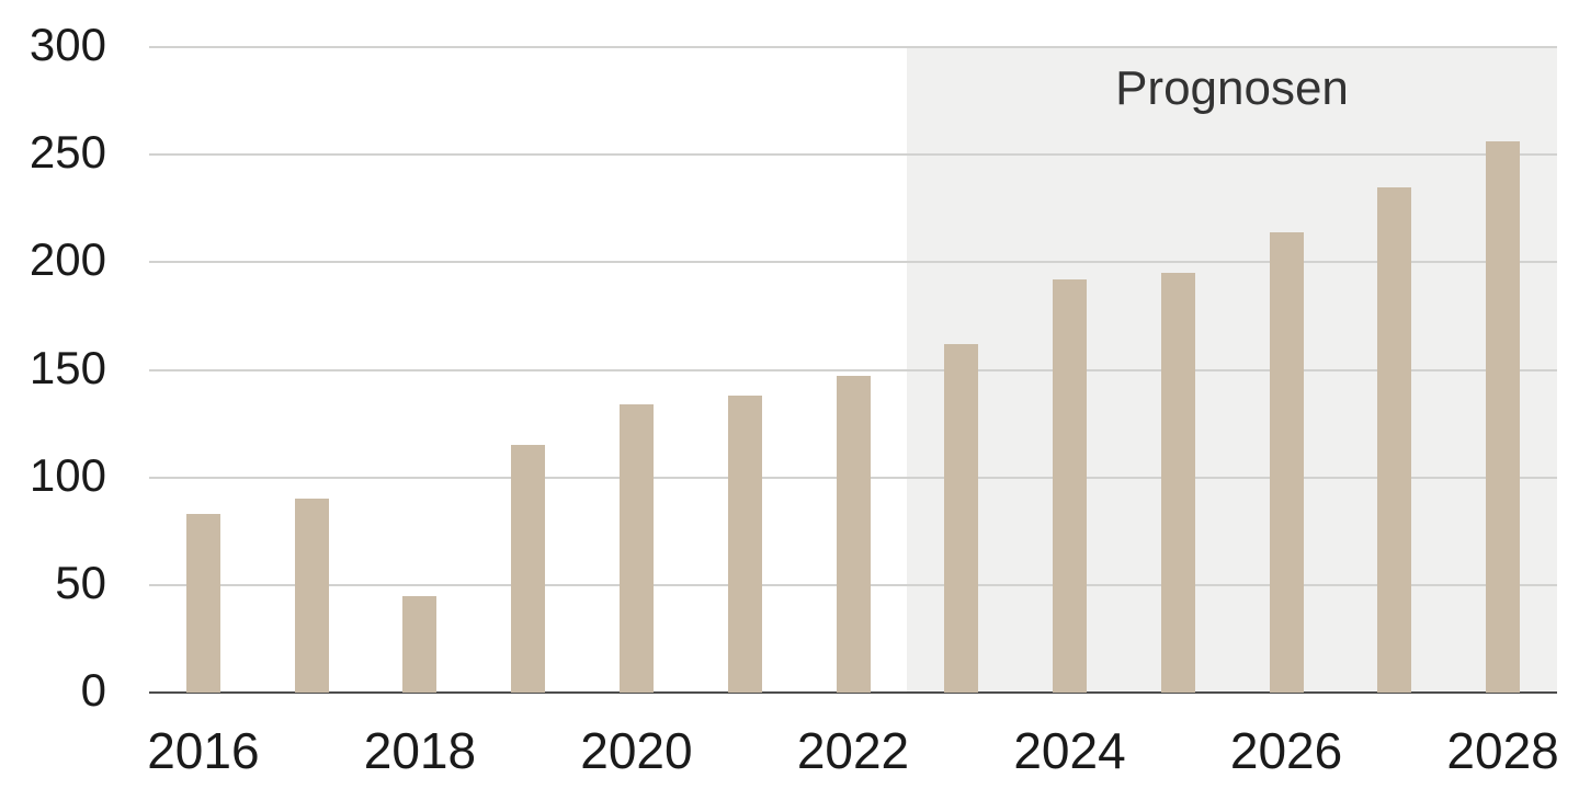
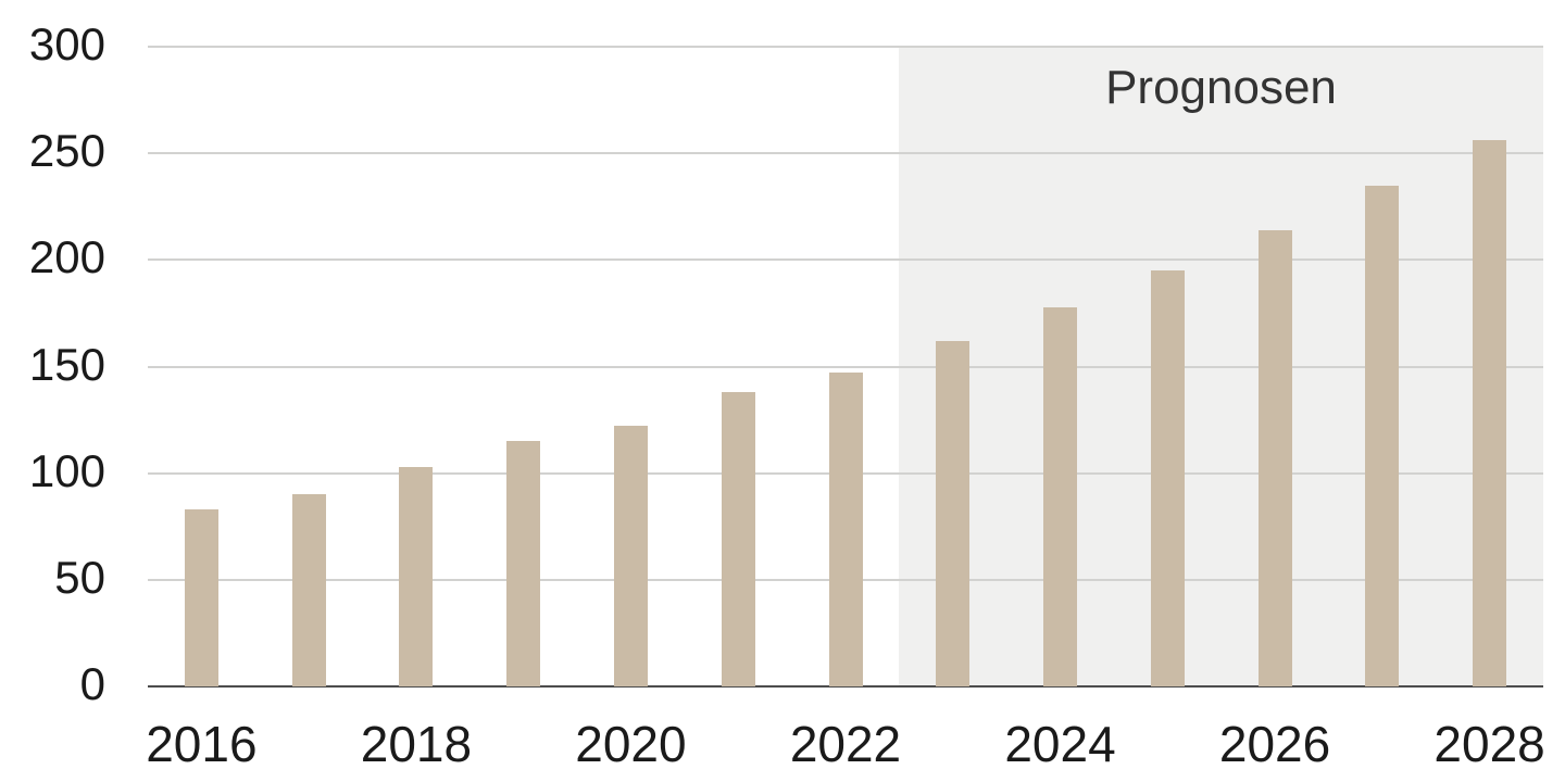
2018: 45 -> 103
2020: 134 -> 122
2024: 192 -> 178
